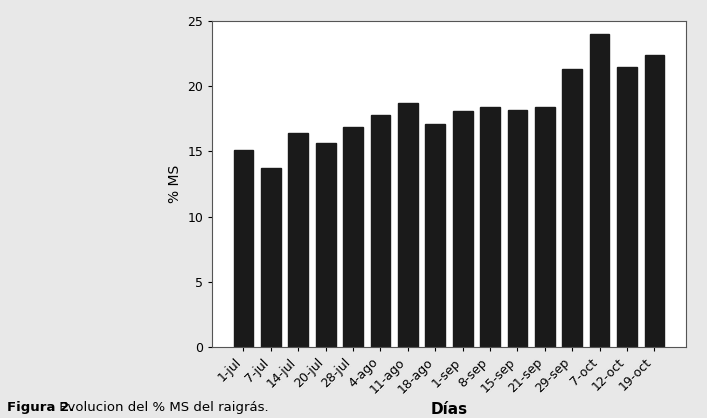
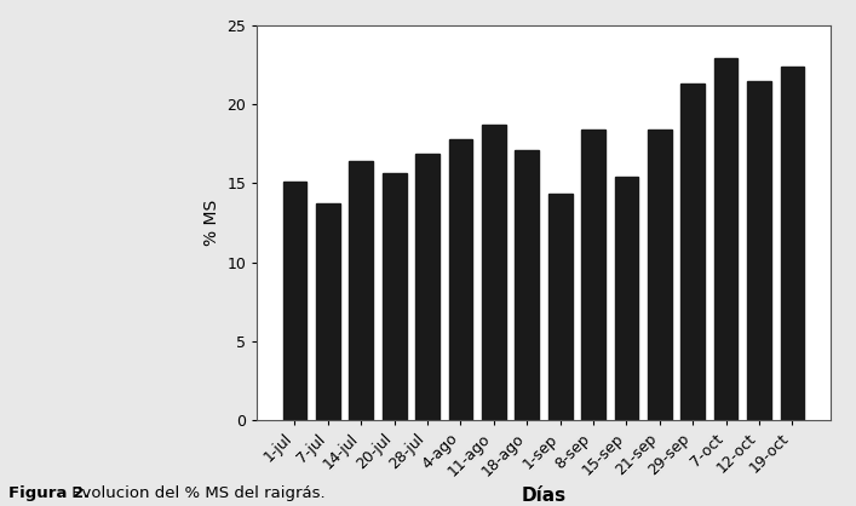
1-sep: 18.1 -> 14.3
15-sep: 18.2 -> 15.4
7-oct: 24.0 -> 22.9
